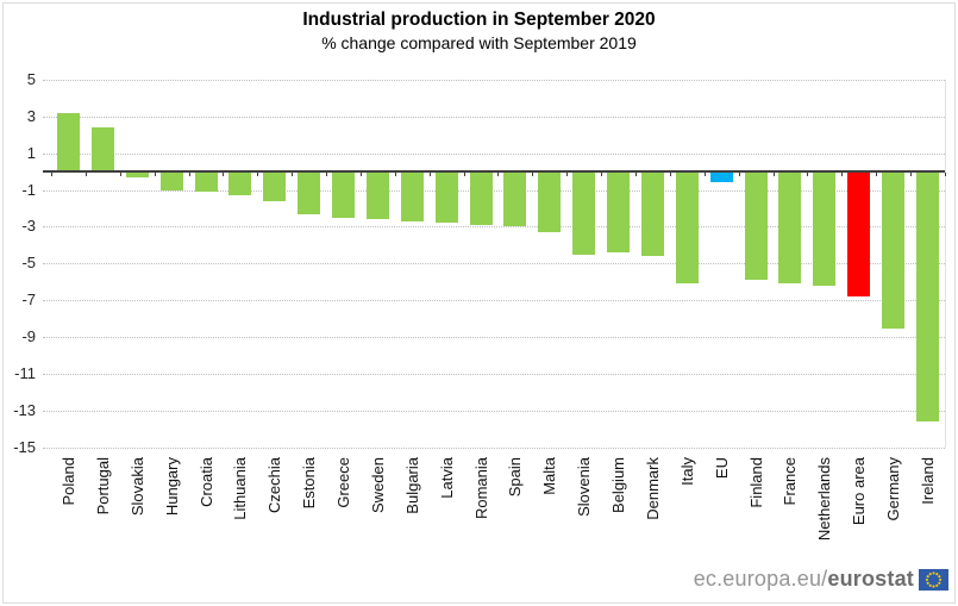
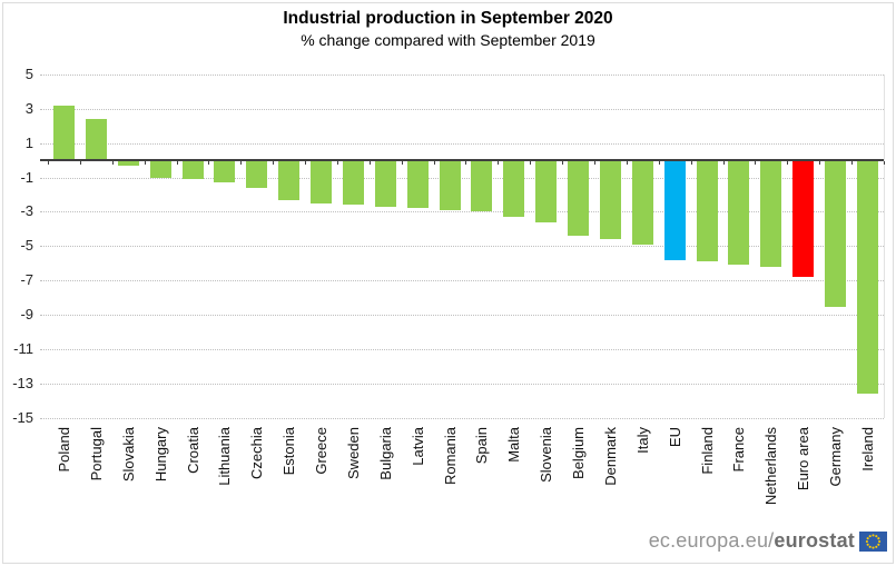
Slovenia: -4.5 -> -3.6
Italy: -6.1 -> -4.9
EU: -0.6 -> -5.8
